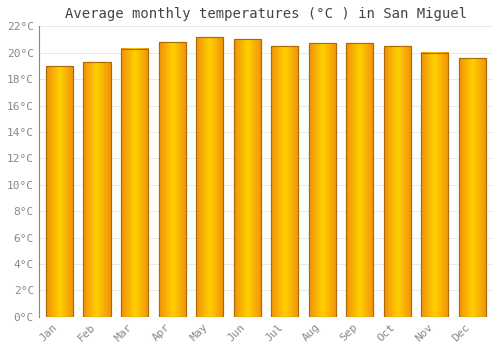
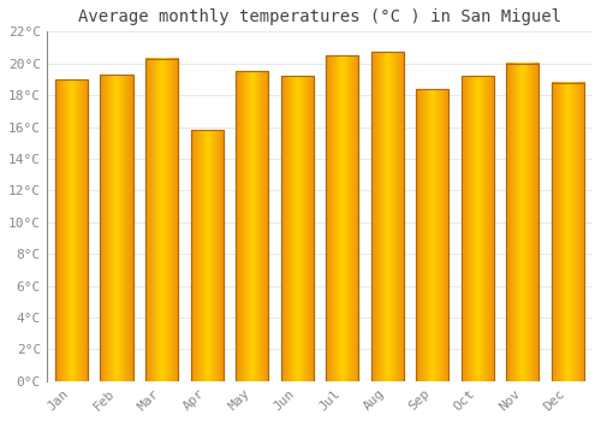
Apr: 20.8°C -> 15.8°C
May: 21.2°C -> 19.5°C
Jun: 21.0°C -> 19.2°C
Sep: 20.7°C -> 18.4°C
Oct: 20.5°C -> 19.2°C
Dec: 19.6°C -> 18.8°C
